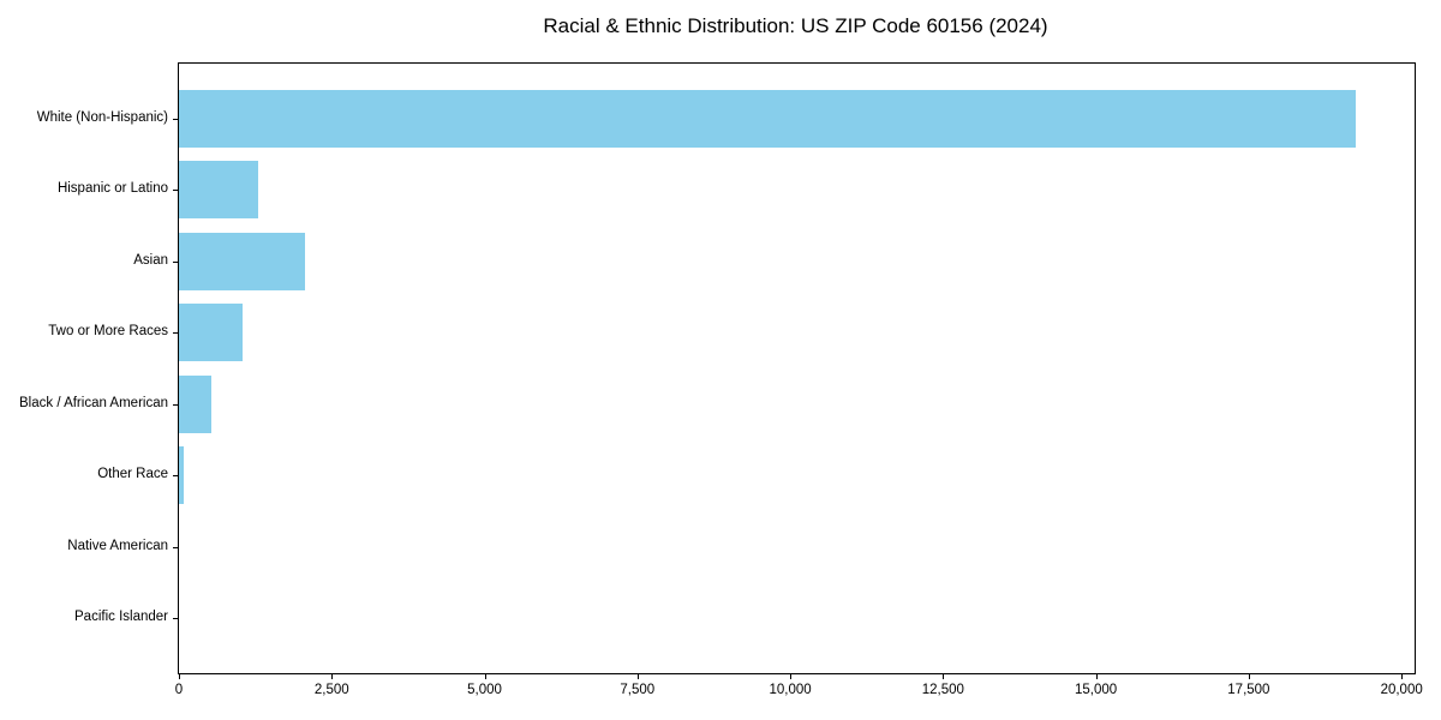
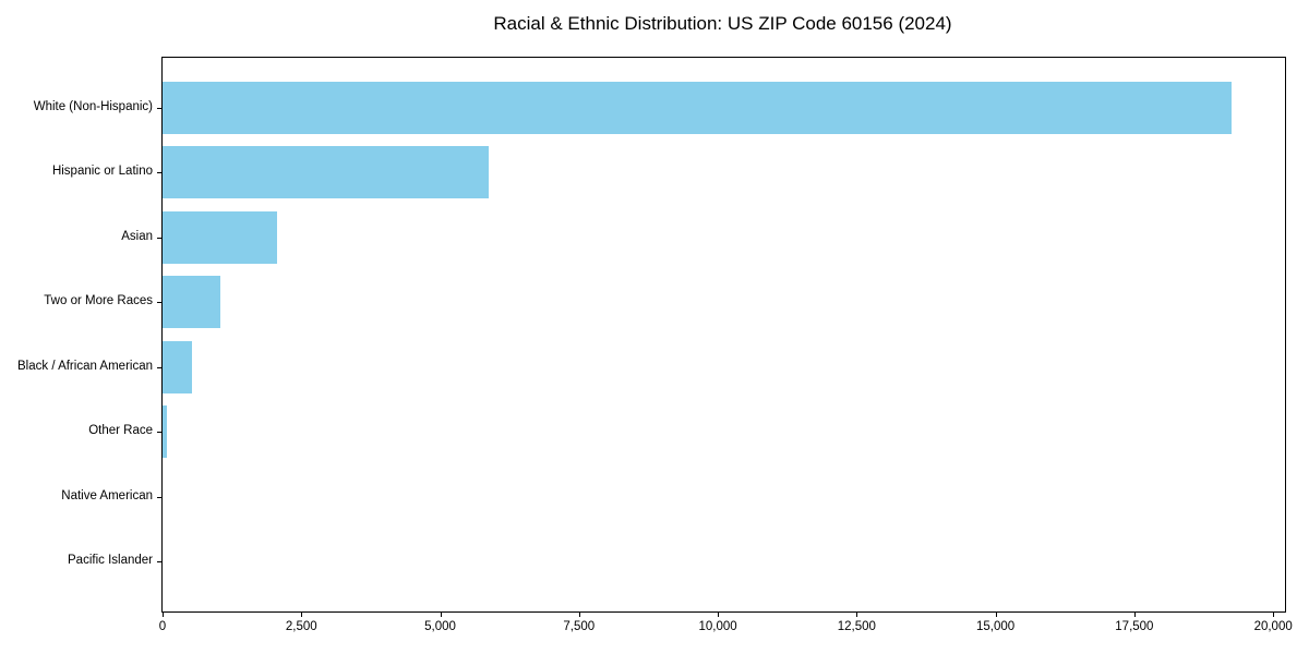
Hispanic or Latino: 1300 -> 5900
